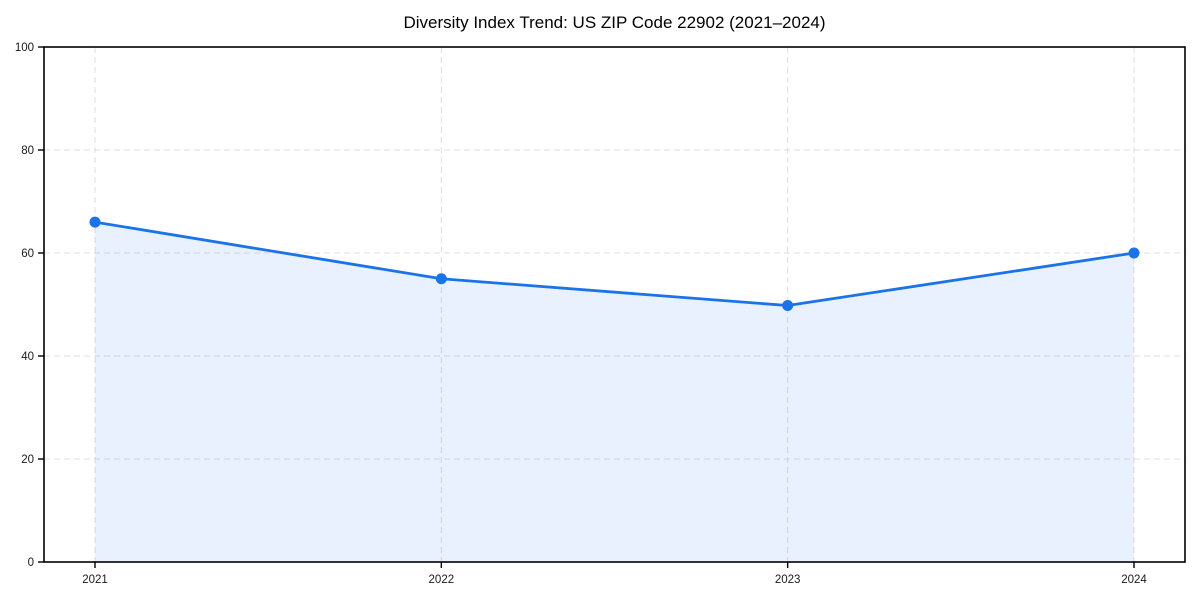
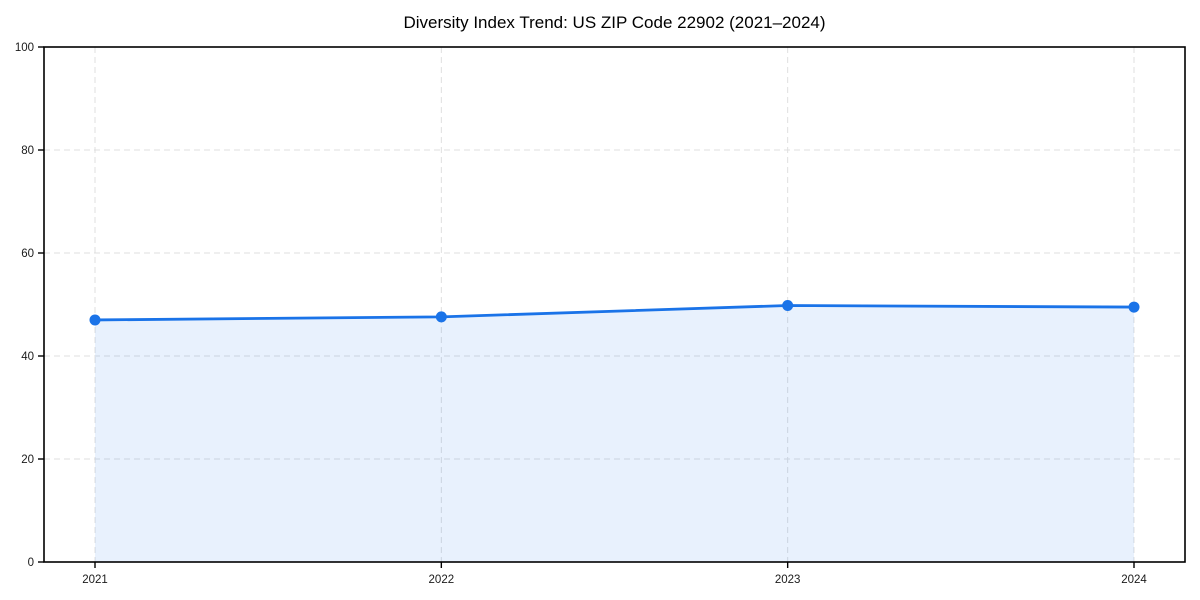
2021: 66 -> 47
2022: 55 -> 48
2024: 60 -> 50
